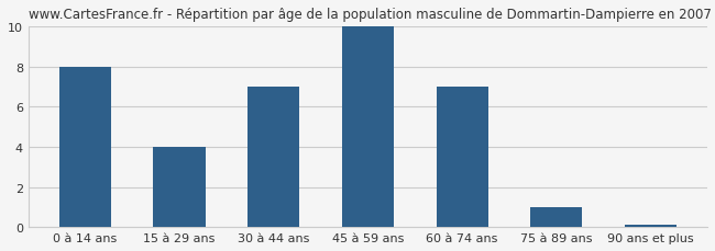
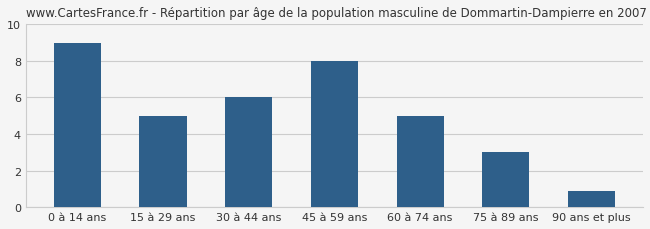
0 à 14 ans: 8.0 -> 9.0
15 à 29 ans: 4.0 -> 5.0
30 à 44 ans: 7.0 -> 6.0
45 à 59 ans: 10.0 -> 8.0
60 à 74 ans: 7.0 -> 5.0
75 à 89 ans: 1.0 -> 3.0
90 ans et plus: 0.1 -> 0.9
